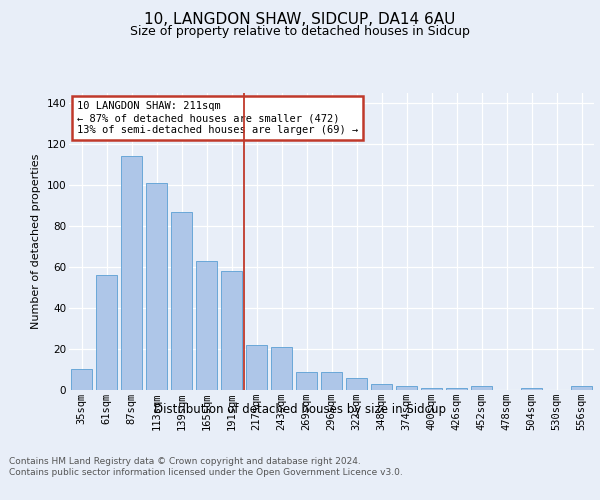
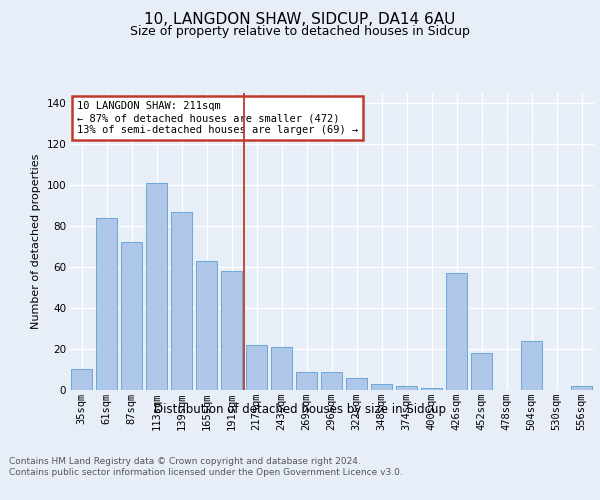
61sqm: 56 -> 84
87sqm: 114 -> 72
426sqm: 1 -> 57
452sqm: 2 -> 18
504sqm: 1 -> 24
